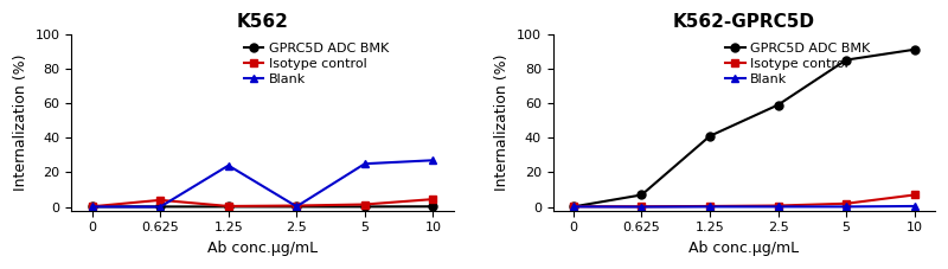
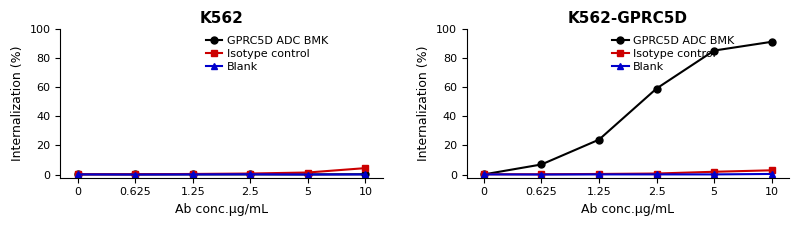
K562/Isotype control/0.625: 4 -> 0
K562/Blank/1.25: 24 -> 0
K562/Blank/5: 25 -> 0
K562/Blank/10: 27 -> 0
K562-GPRC5D/GPRC5D ADC BMK/1.25: 41 -> 24
K562-GPRC5D/Isotype control/10: 7 -> 3
